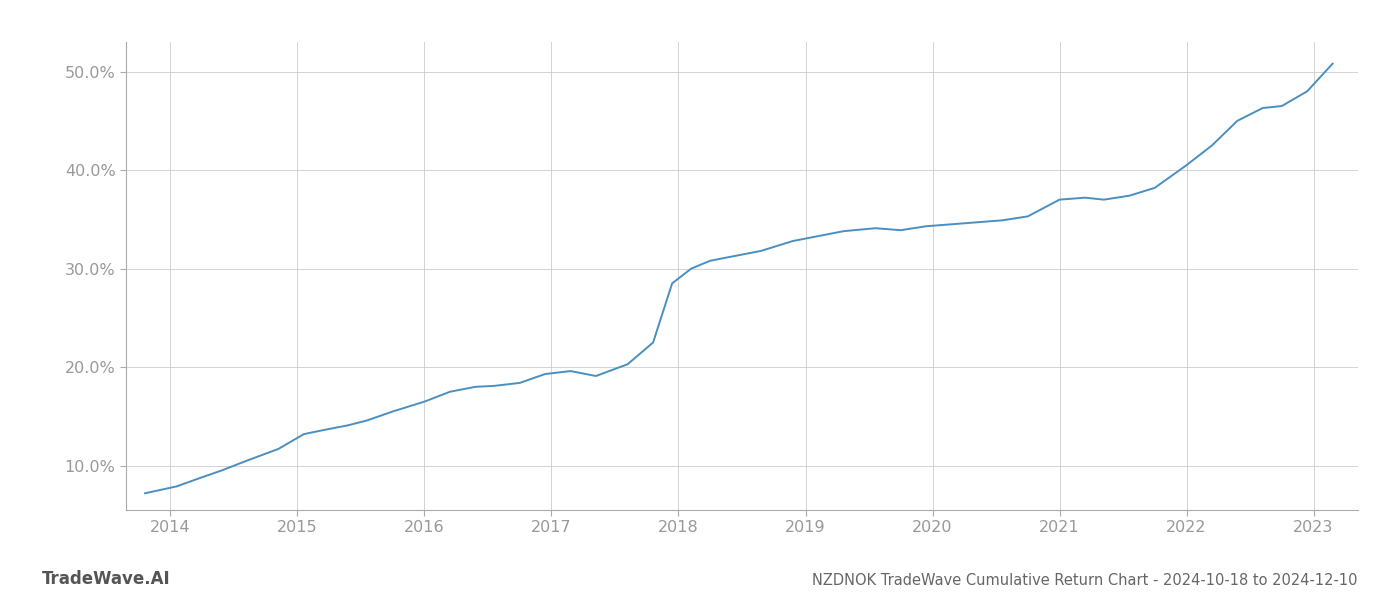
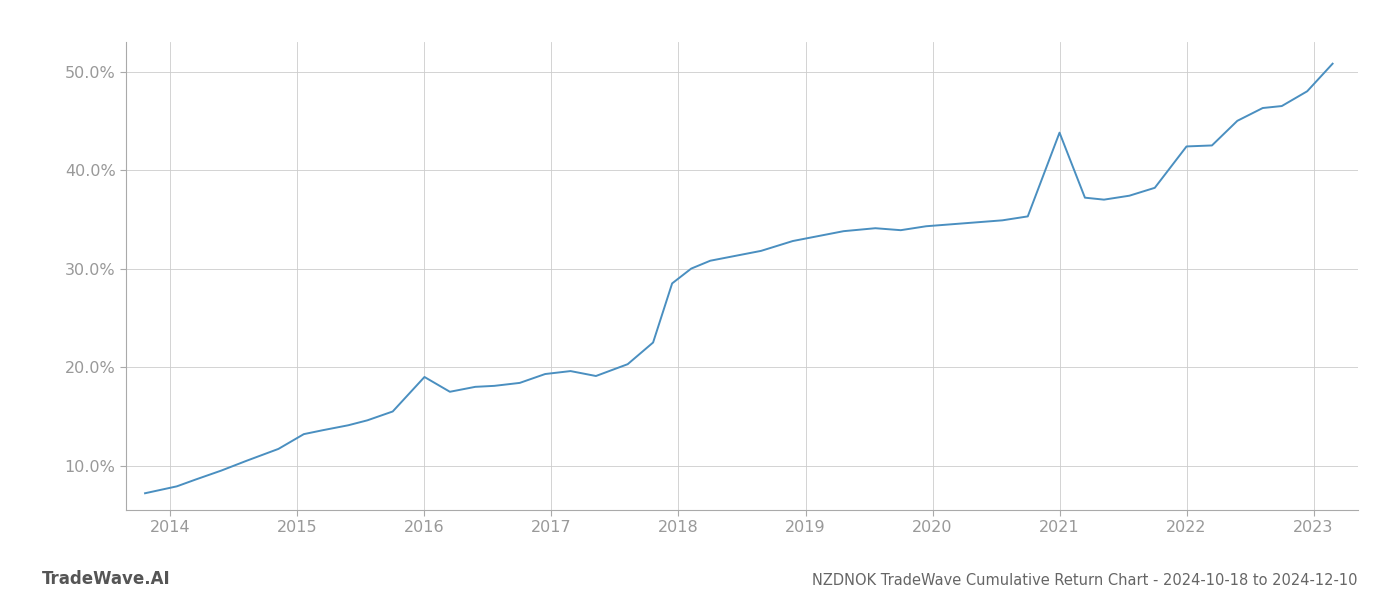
2016: 16.5% -> 19.0%
2021: 37.0% -> 43.8%
2022: 40.5% -> 42.4%
